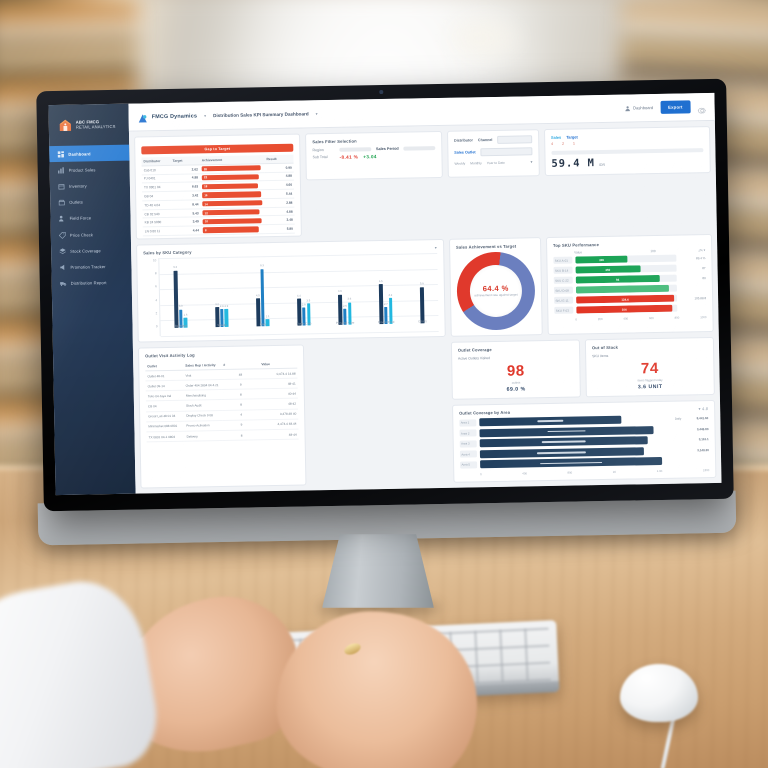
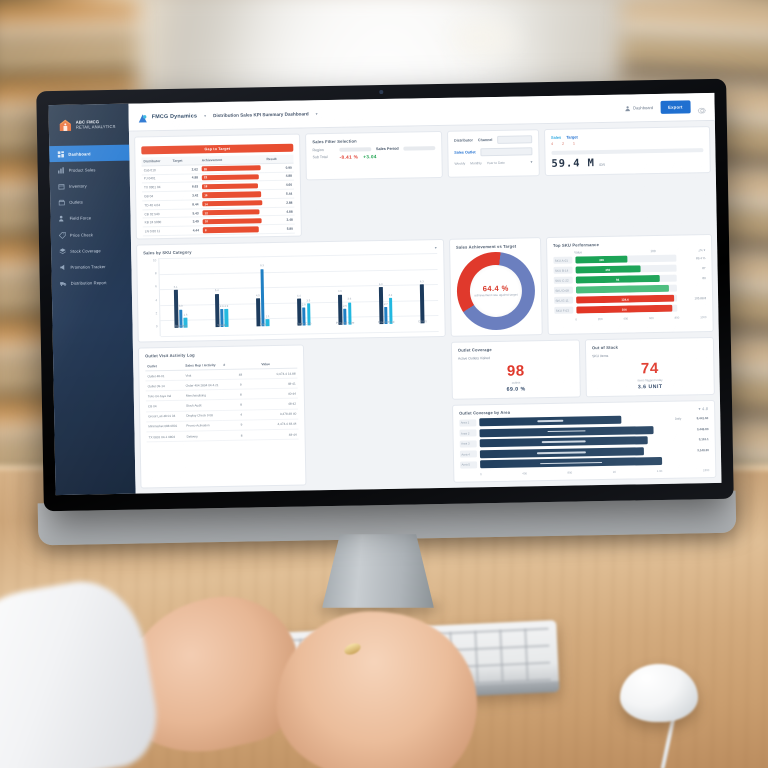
Sales by SKU Category/Target/Beverage: 9.3 -> 6.1
Sales by SKU Category/Target/Snacks: 3.2 -> 5.4
Sales by SKU Category/Target/Frozen Food: 6.5 -> 6.0
Sales by SKU Category/Target/Others: 5.9 -> 6.3
